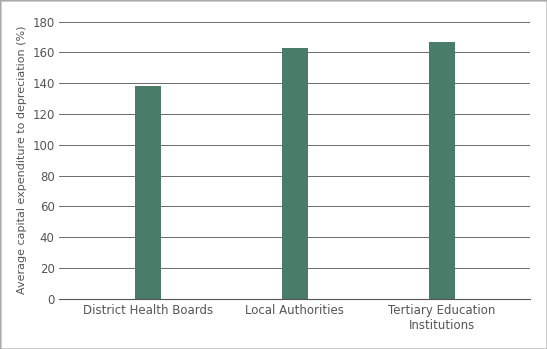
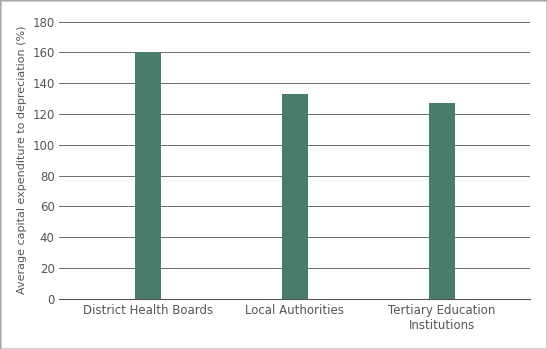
District Health Boards: 138 -> 160
Local Authorities: 163 -> 133
Tertiary Education Institutions: 167 -> 127
